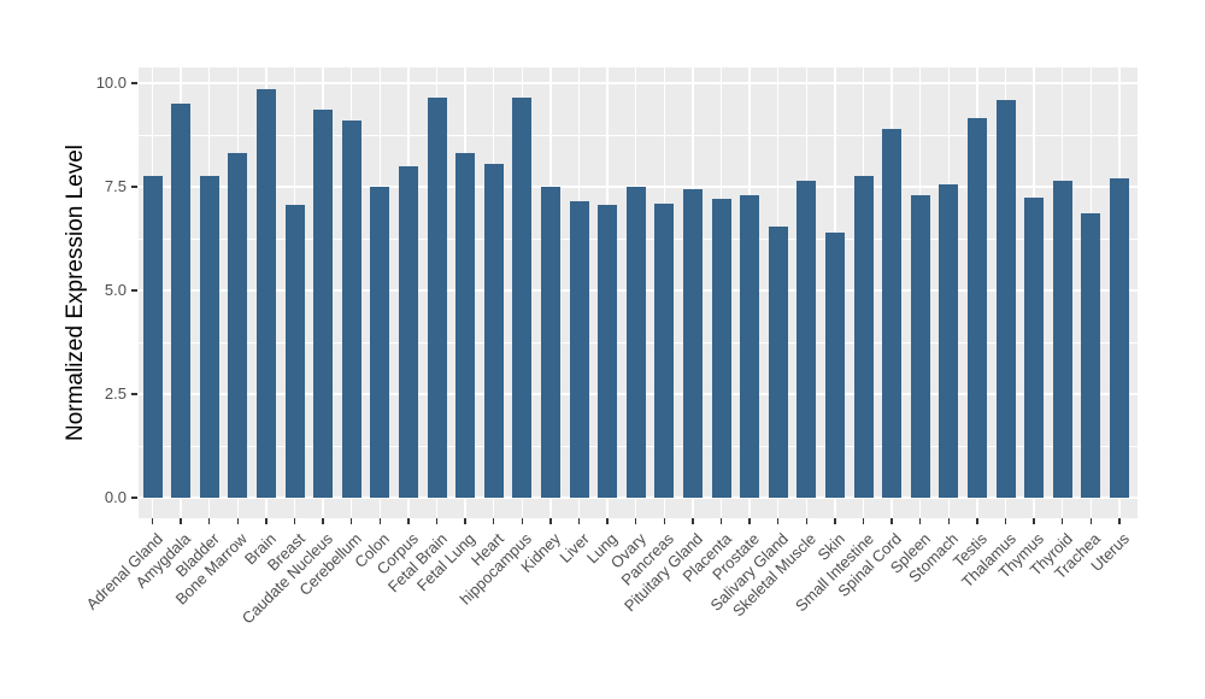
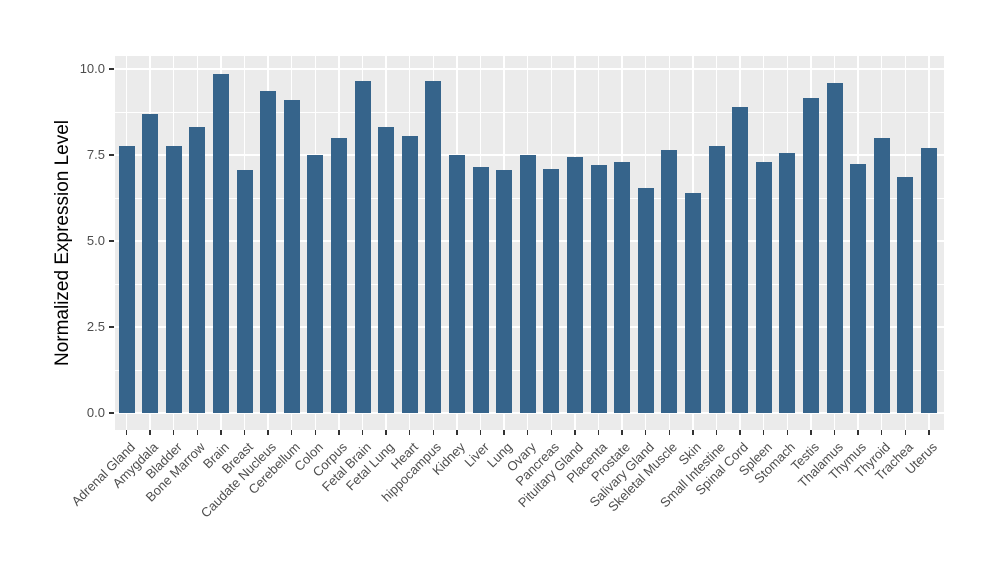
Amygdala: 9.5 -> 8.7
Thyroid: 7.7 -> 8.0
